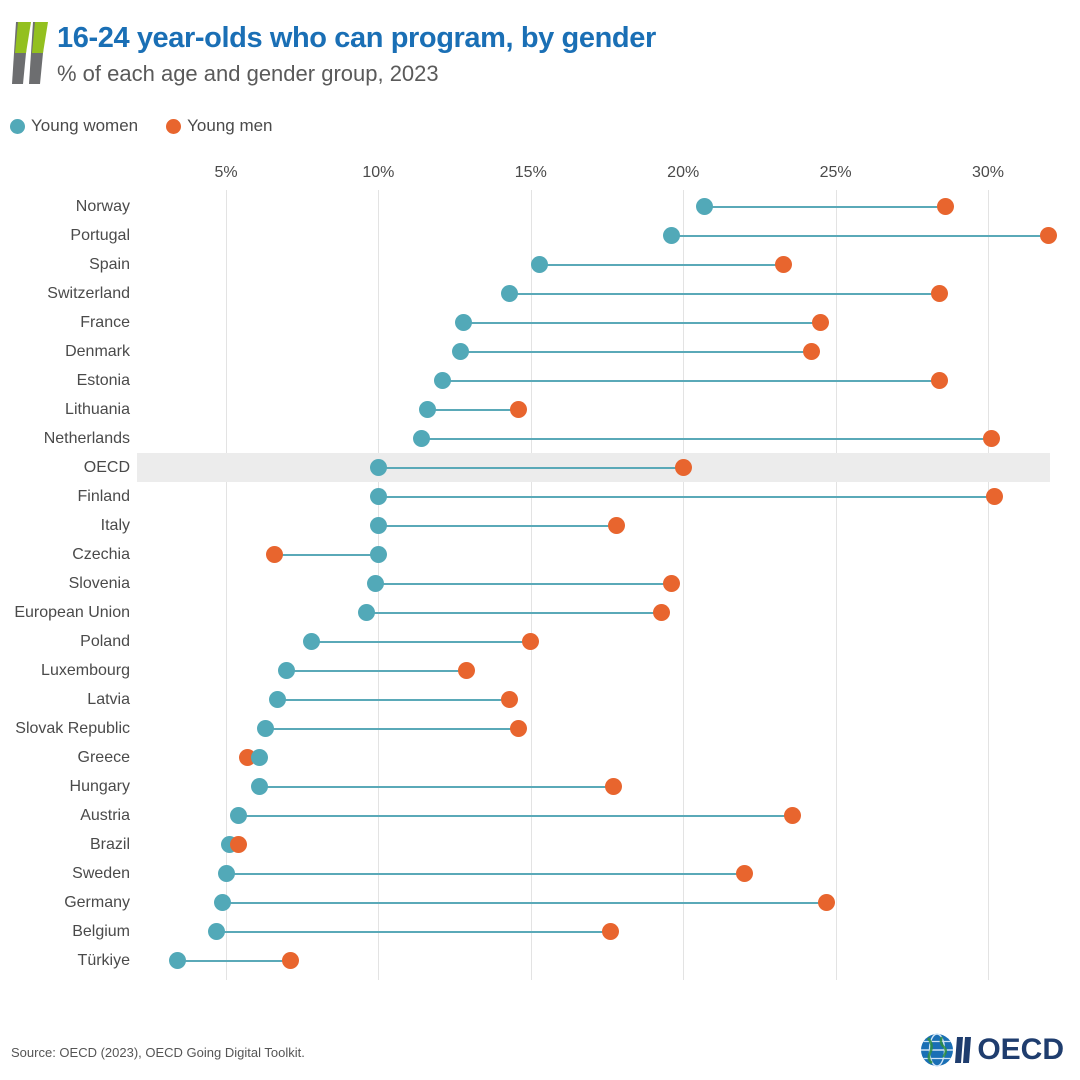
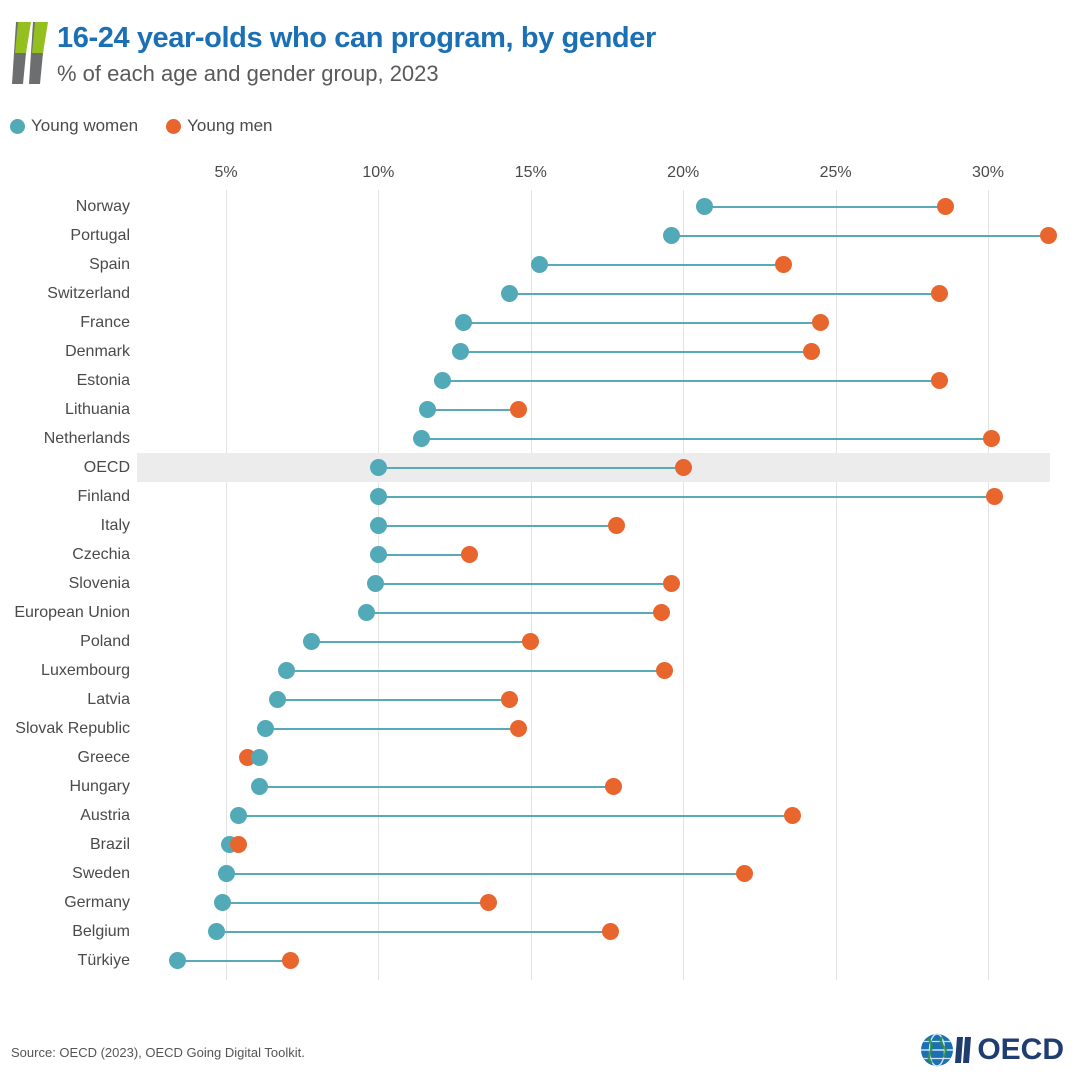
Young men/Czechia: 6.6% -> 13.0%
Young men/Luxembourg: 12.9% -> 19.4%
Young men/Germany: 24.7% -> 13.6%
